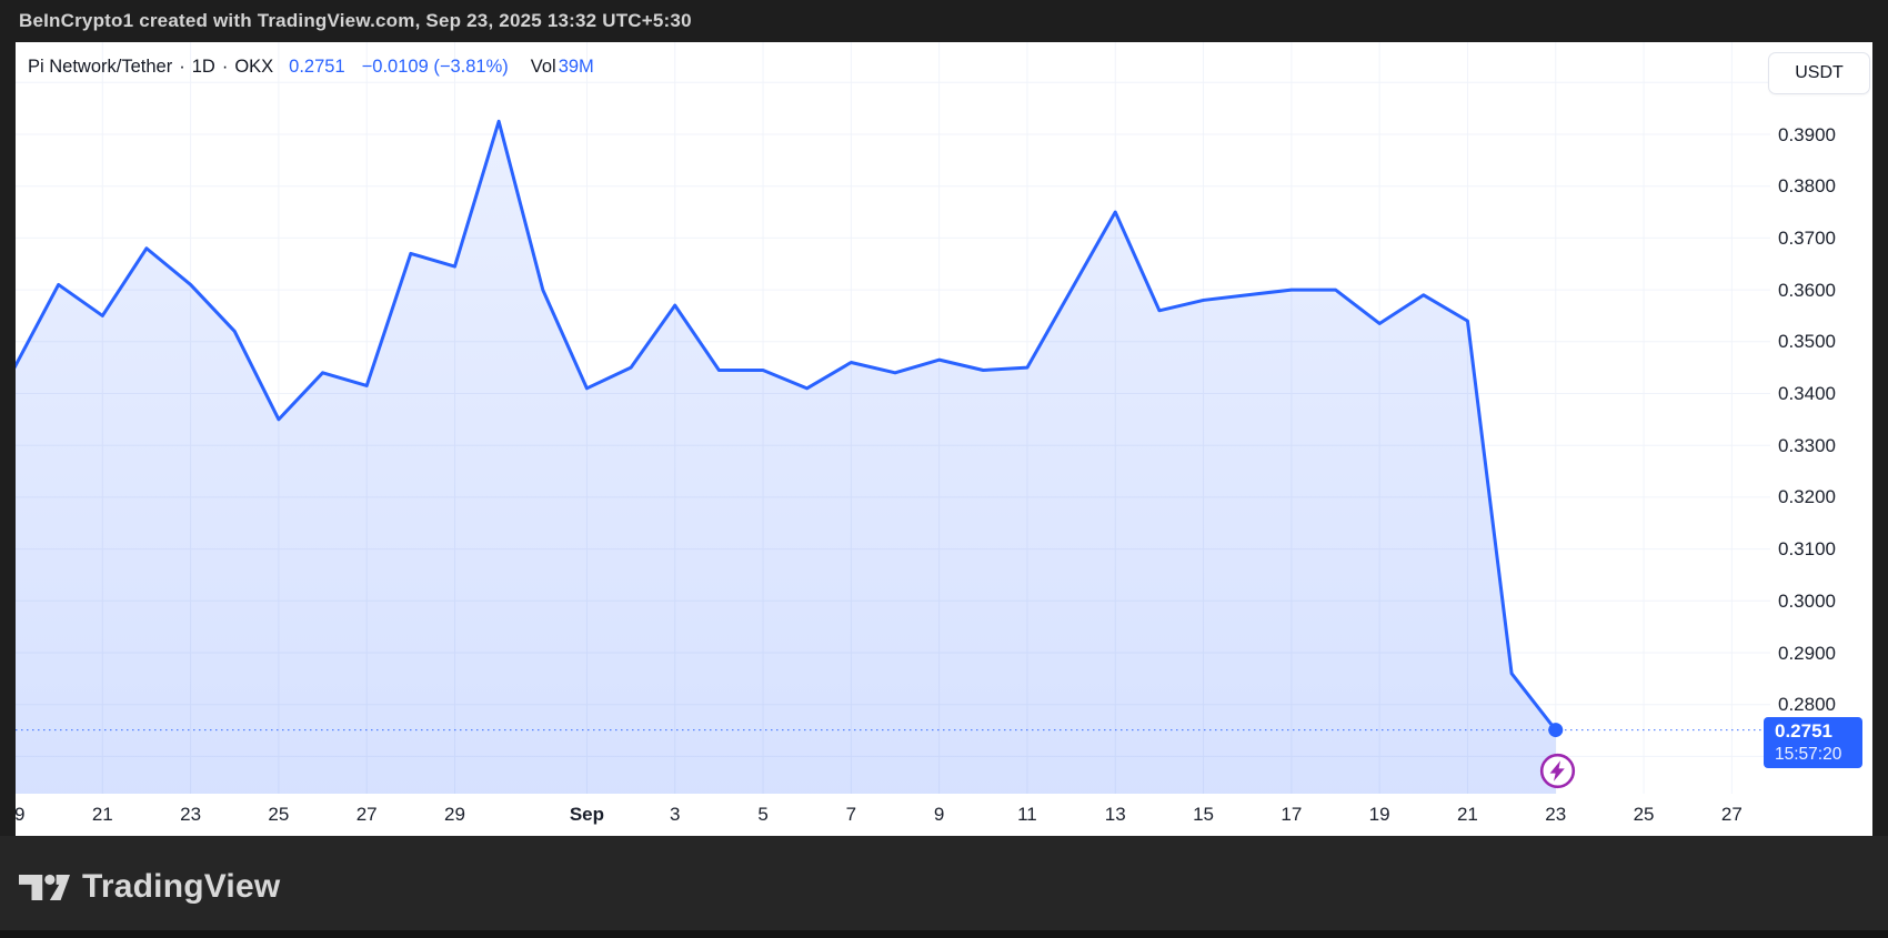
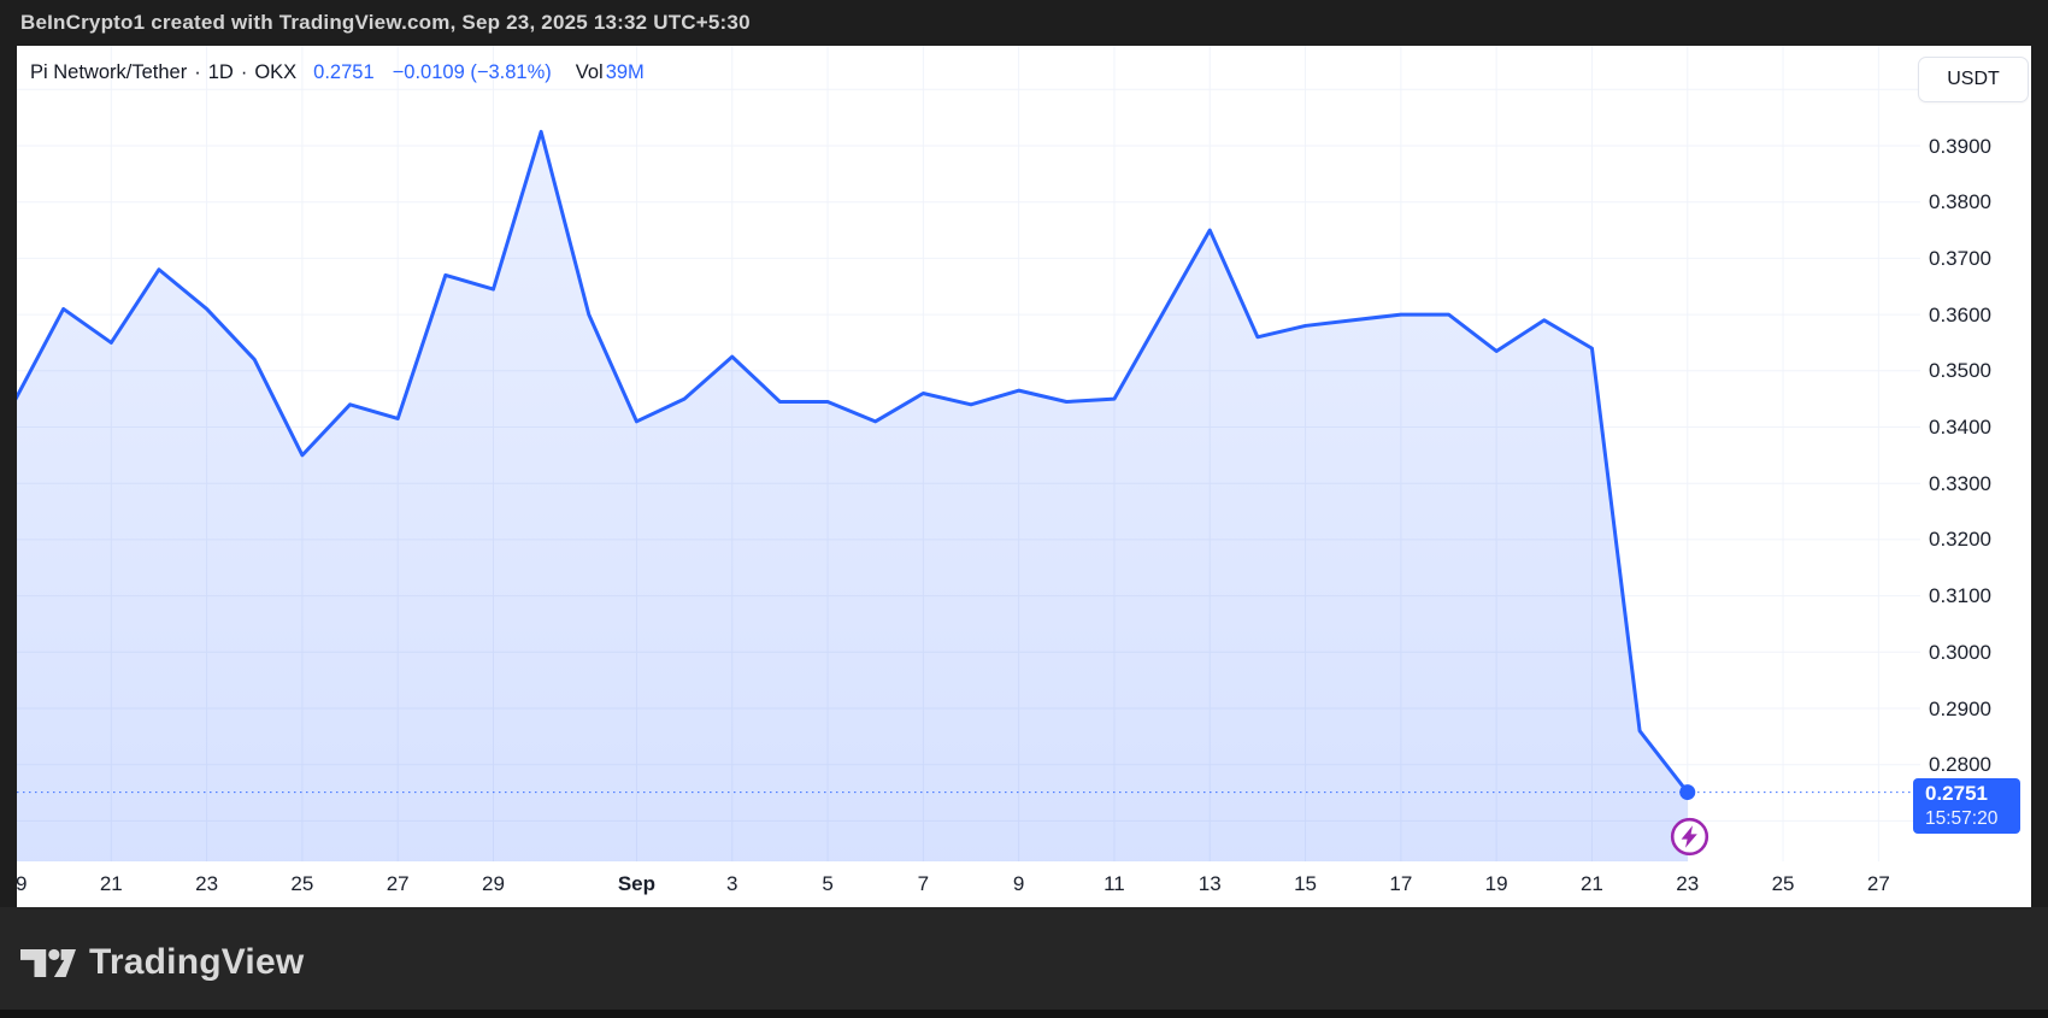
Sep 3: 0.357 -> 0.352
